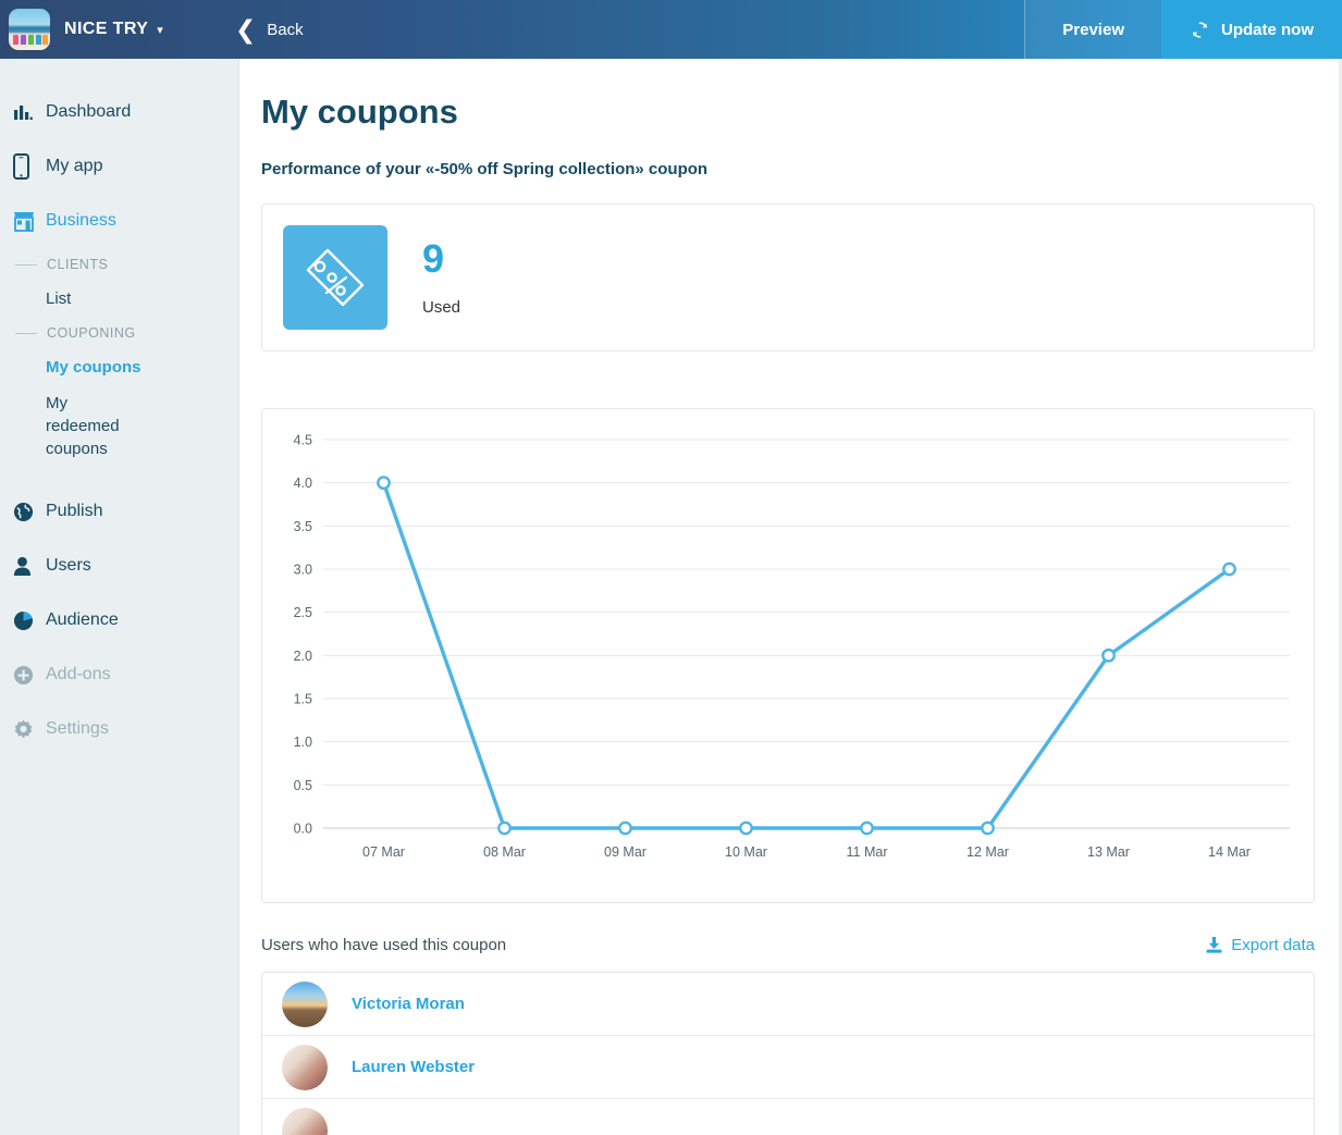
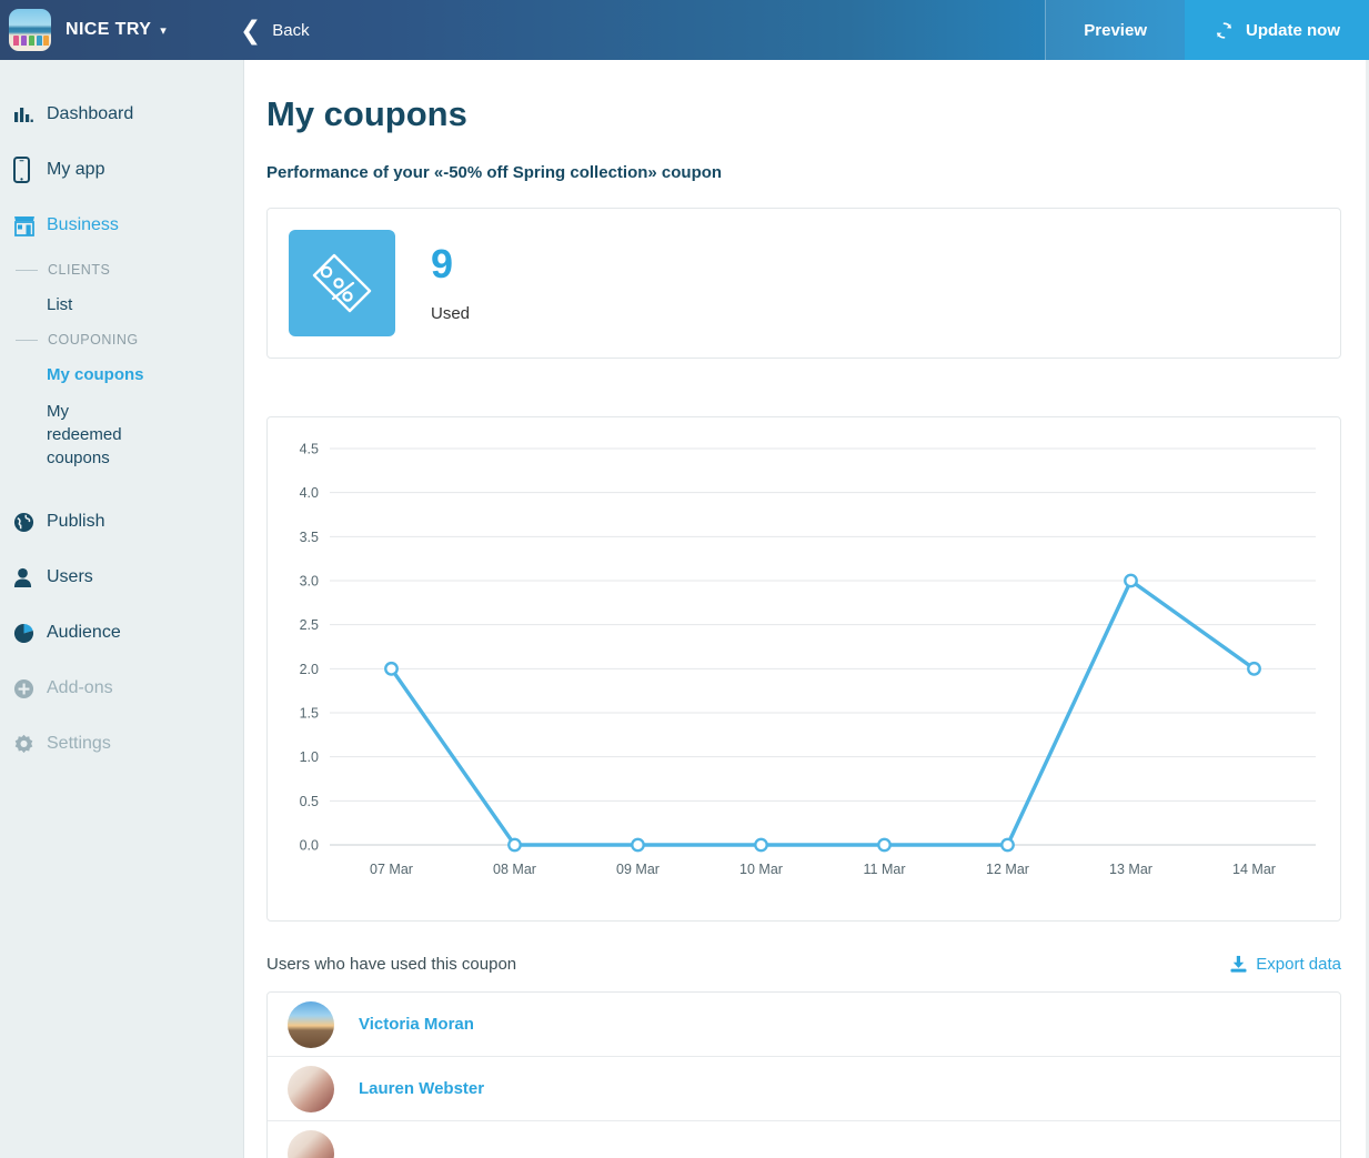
07 Mar: 4 -> 2
13 Mar: 2 -> 3
14 Mar: 3 -> 2
